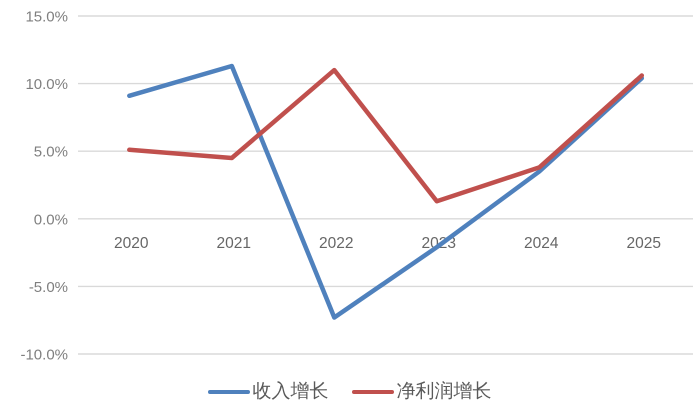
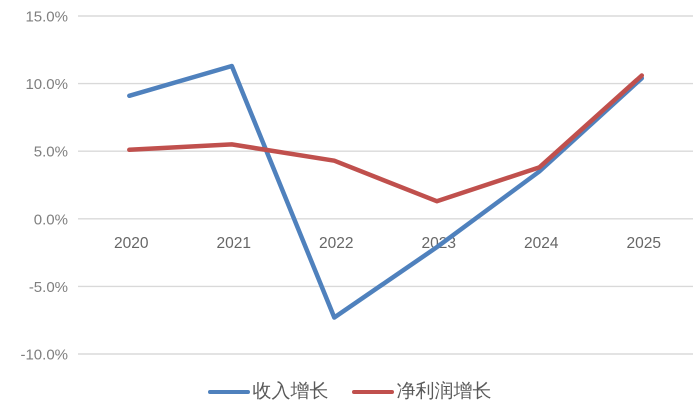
净利润增长/2021: 4.5% -> 5.5%
净利润增长/2022: 11.0% -> 4.3%
